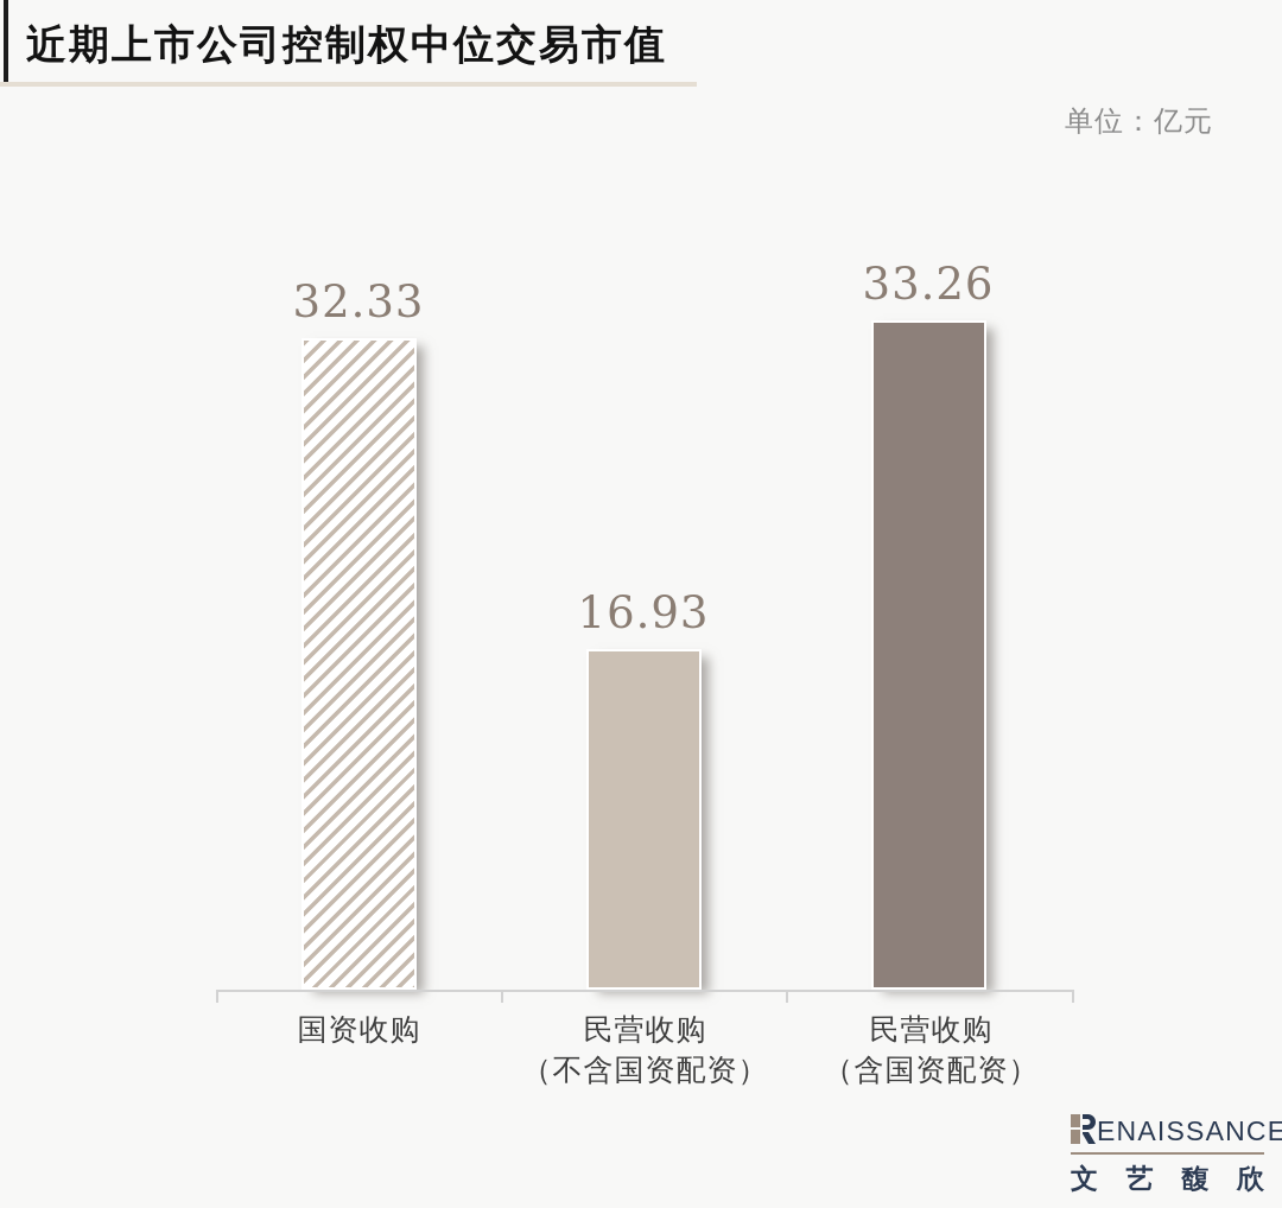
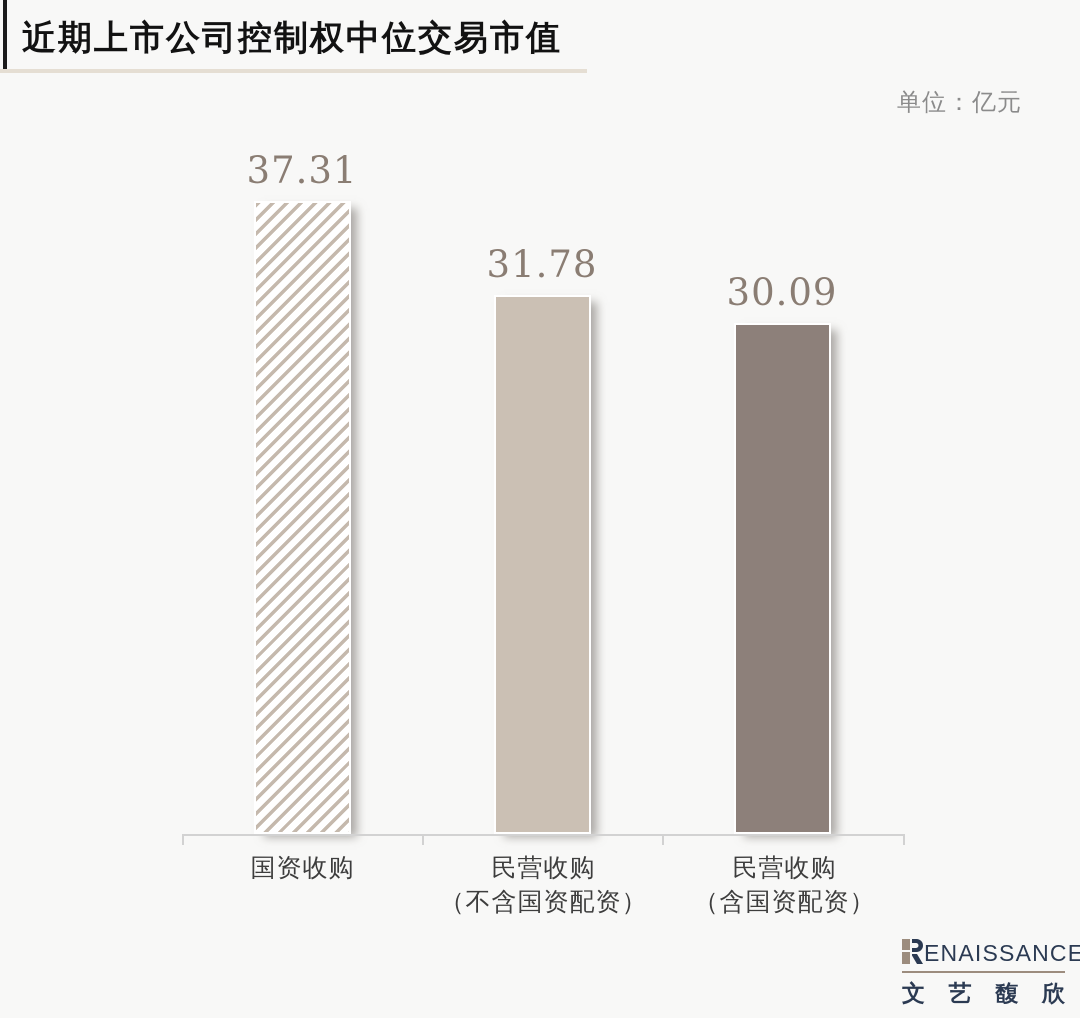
国资收购: 32.33 -> 37.31
民营收购（不含国资配资）: 16.93 -> 31.78
民营收购（含国资配资）: 33.26 -> 30.09
